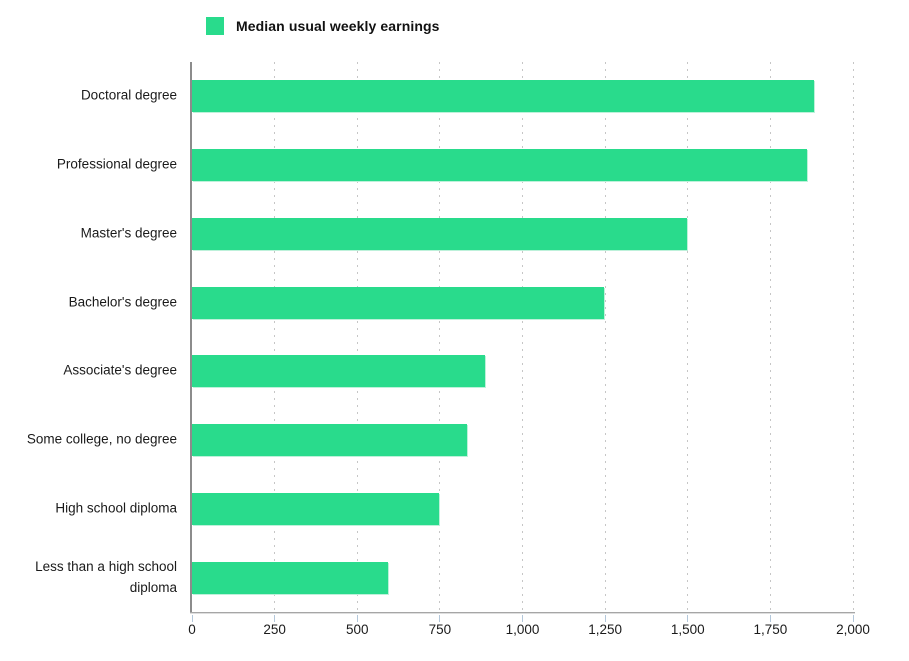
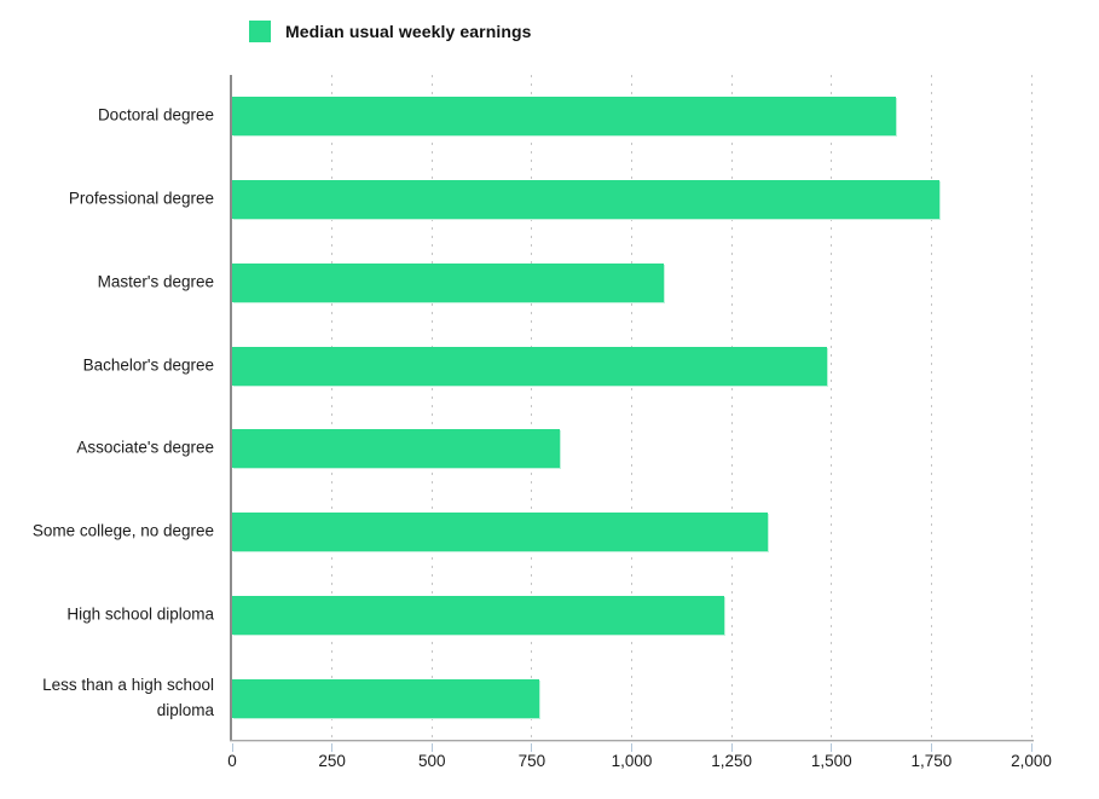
Doctoral degree: 1880 -> 1660
Professional degree: 1860 -> 1770
Master's degree: 1500 -> 1080
Bachelor's degree: 1250 -> 1490
Associate's degree: 890 -> 820
Some college, no degree: 830 -> 1340
High school diploma: 750 -> 1230
Less than a high school diploma: 590 -> 770
